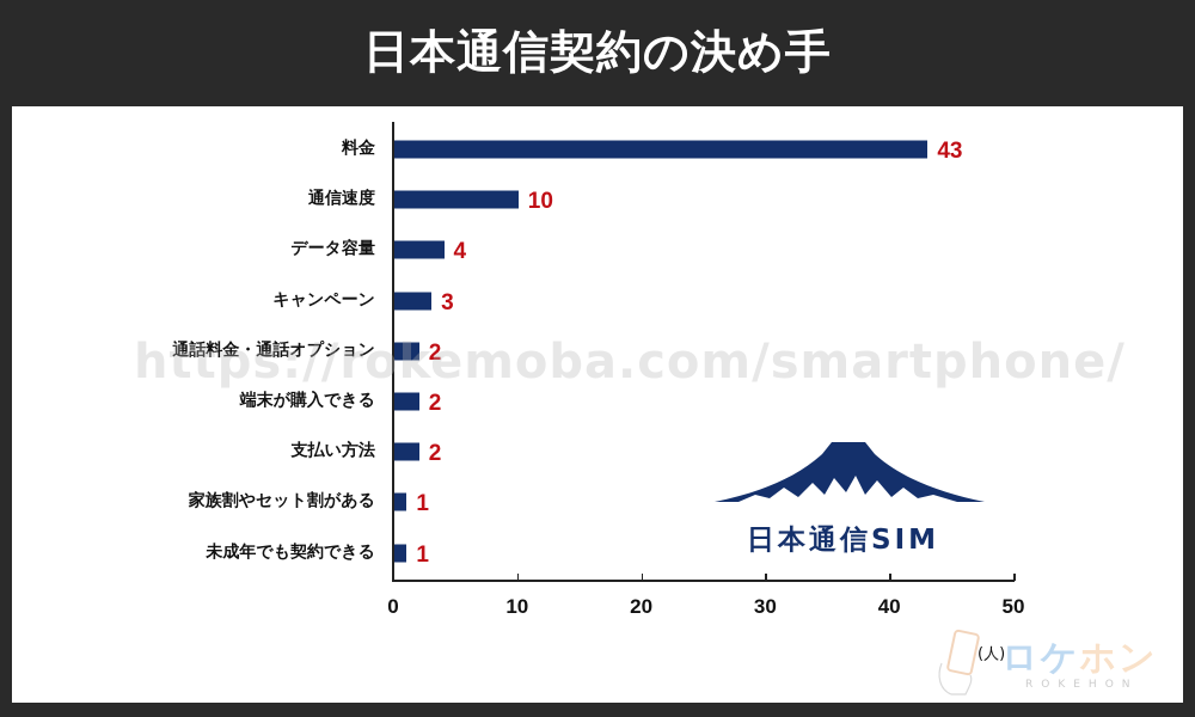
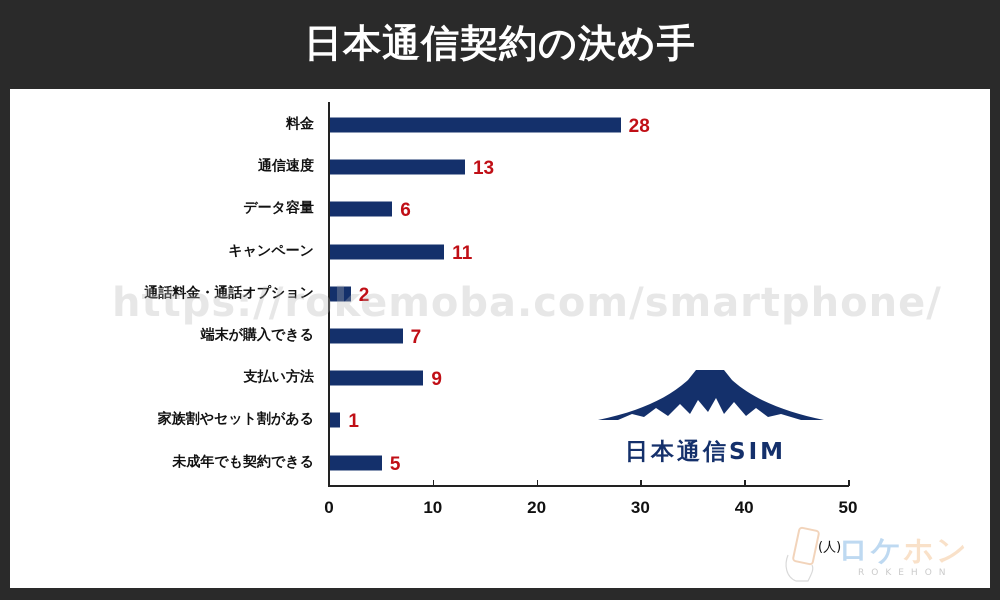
料金: 43 -> 28
通信速度: 10 -> 13
データ容量: 4 -> 6
キャンペーン: 3 -> 11
端末が購入できる: 2 -> 7
支払い方法: 2 -> 9
未成年でも契約できる: 1 -> 5
